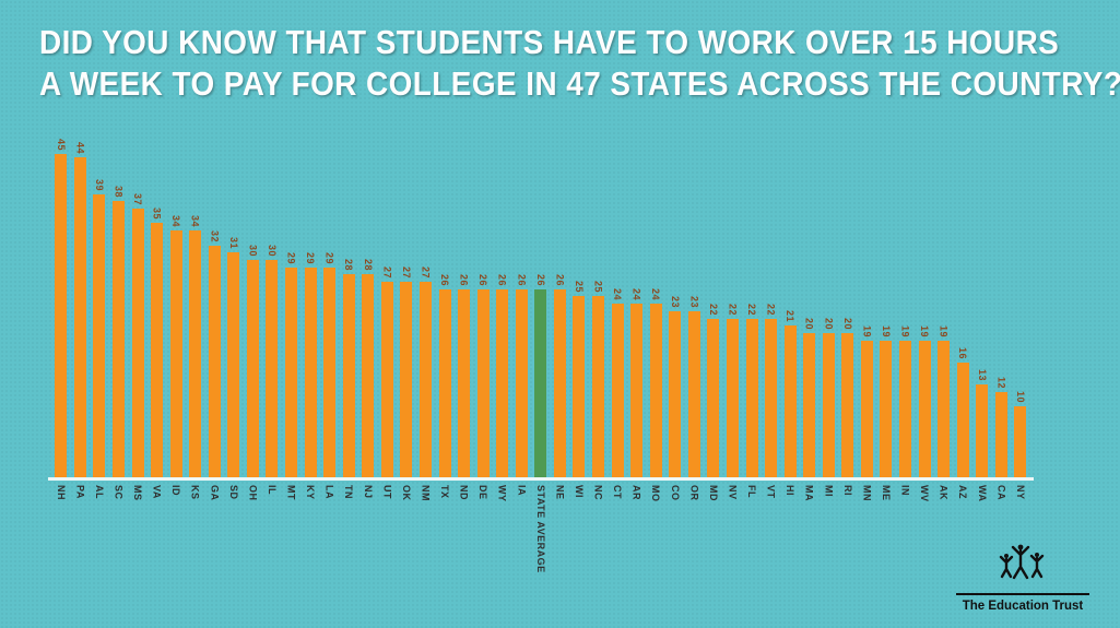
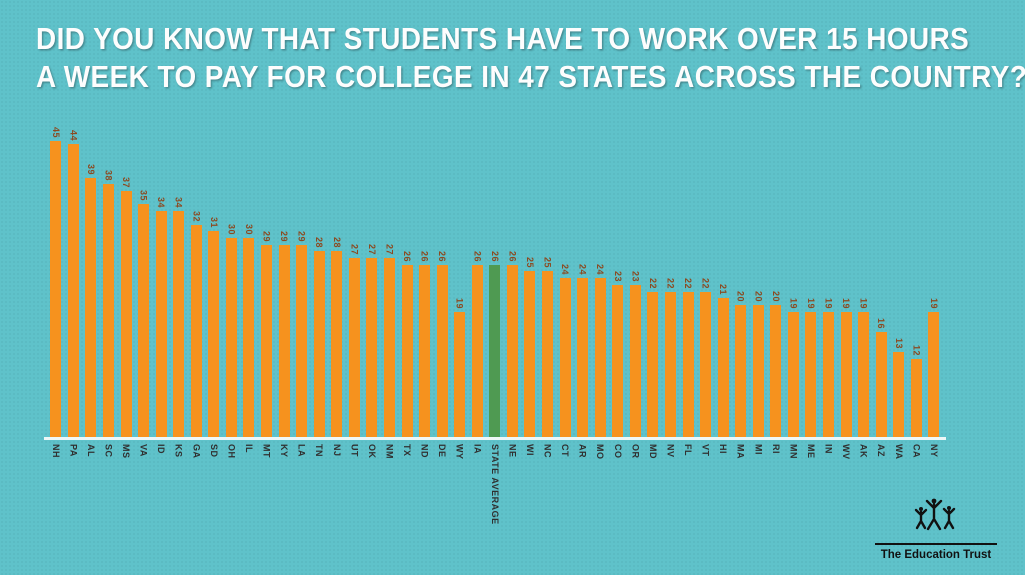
WY: 26 -> 19
NY: 10 -> 19
